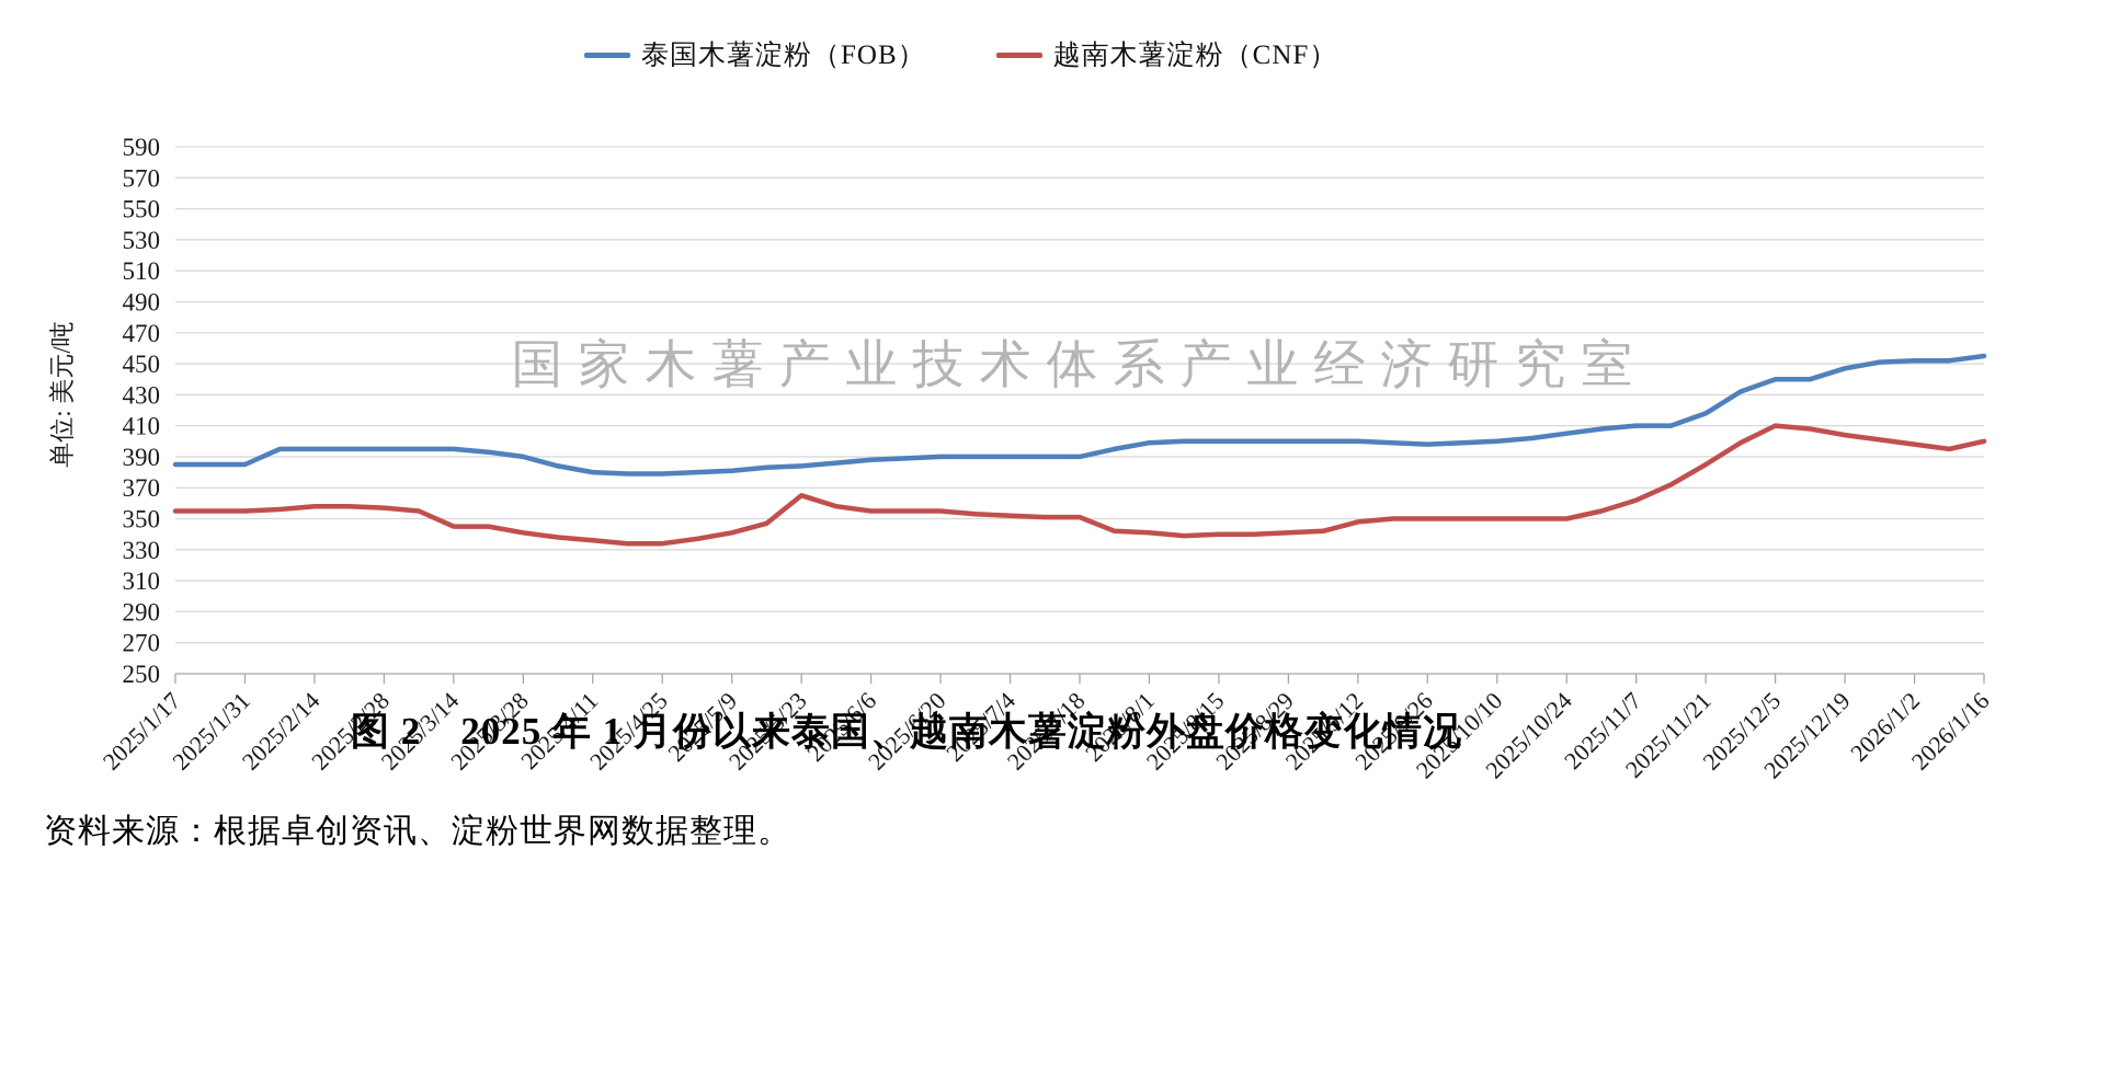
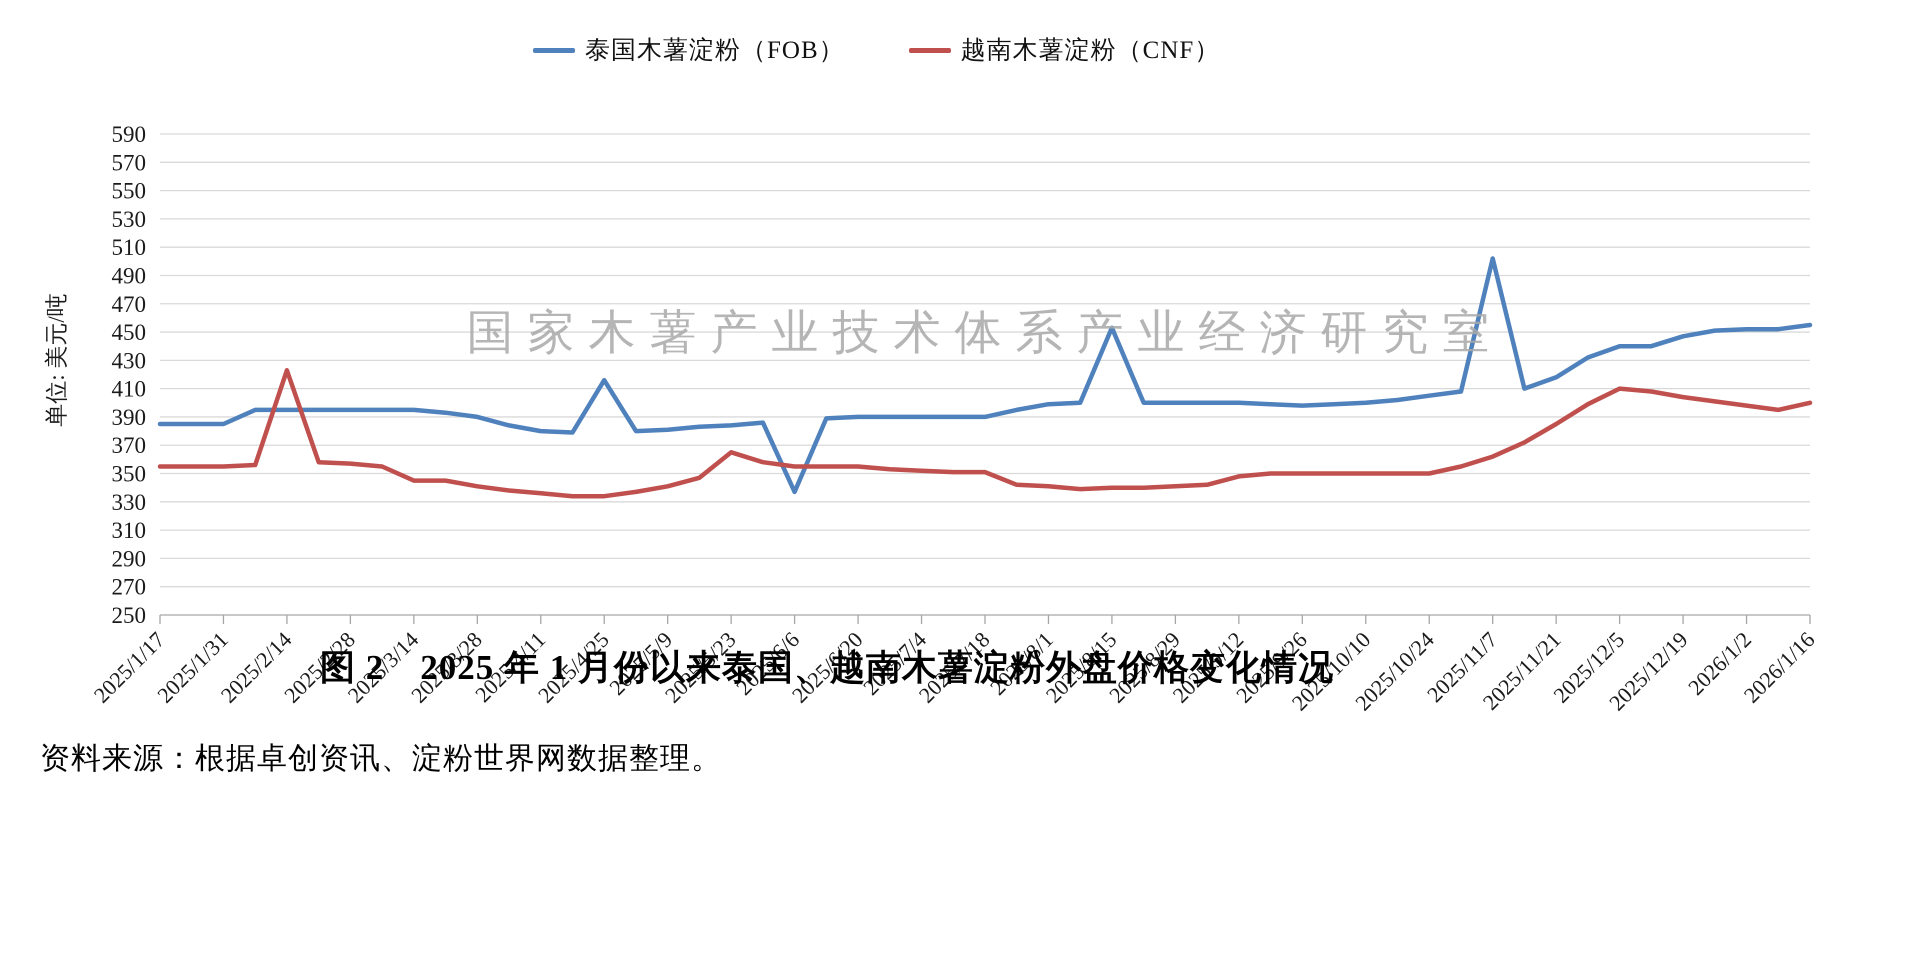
越南木薯淀粉（CNF）/2025/2/14: 358 -> 423
泰国木薯淀粉（FOB）/2025/4/25: 379 -> 416
泰国木薯淀粉（FOB）/2025/6/6: 388 -> 337
泰国木薯淀粉（FOB）/2025/8/15: 400 -> 453
泰国木薯淀粉（FOB）/2025/11/7: 410 -> 502
